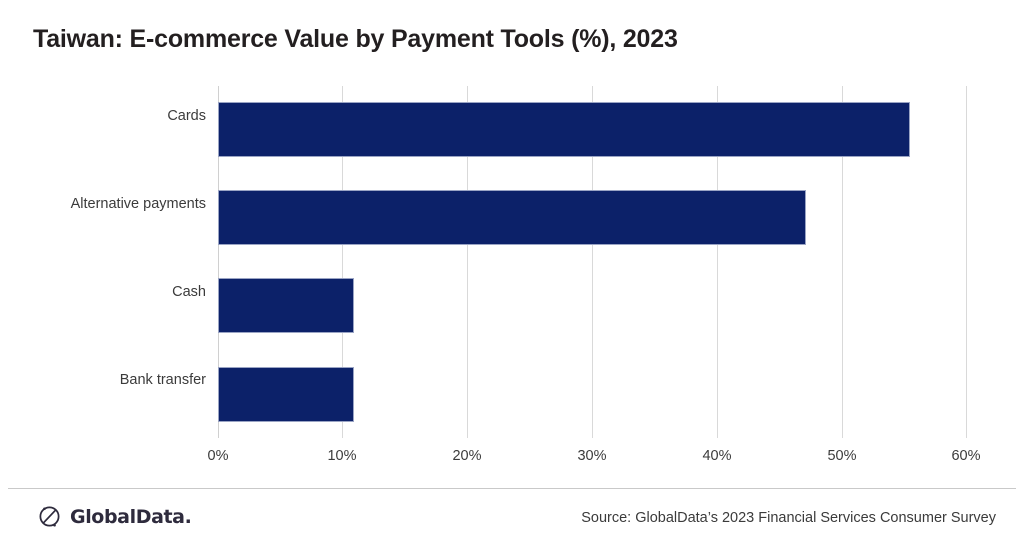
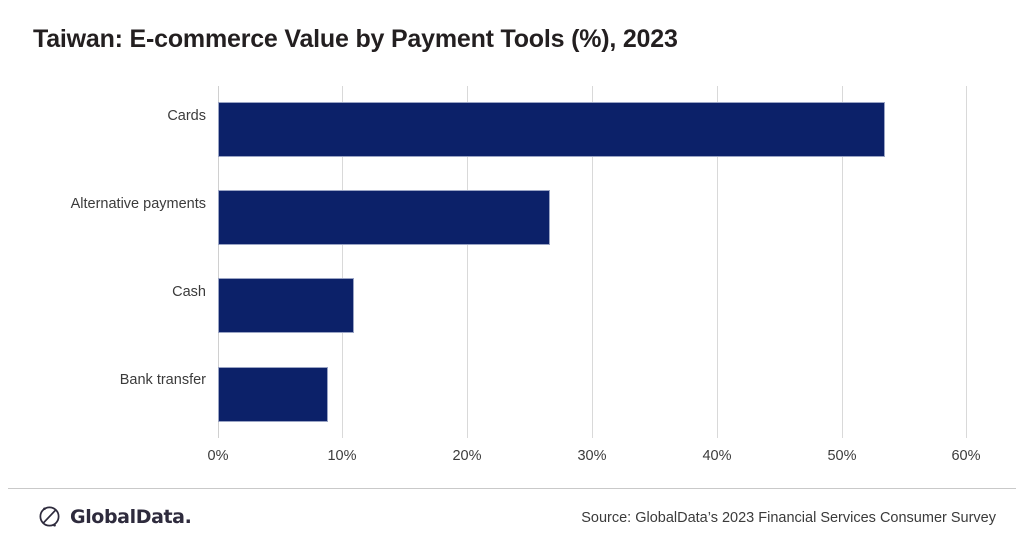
Cards: 55.4% -> 53.4%
Alternative payments: 47.1% -> 26.6%
Bank transfer: 10.9% -> 8.8%
